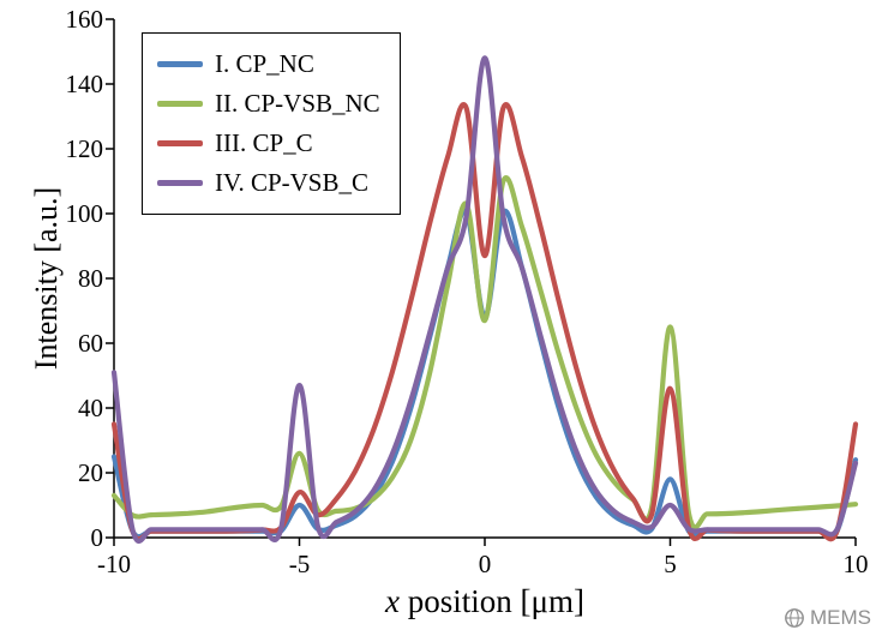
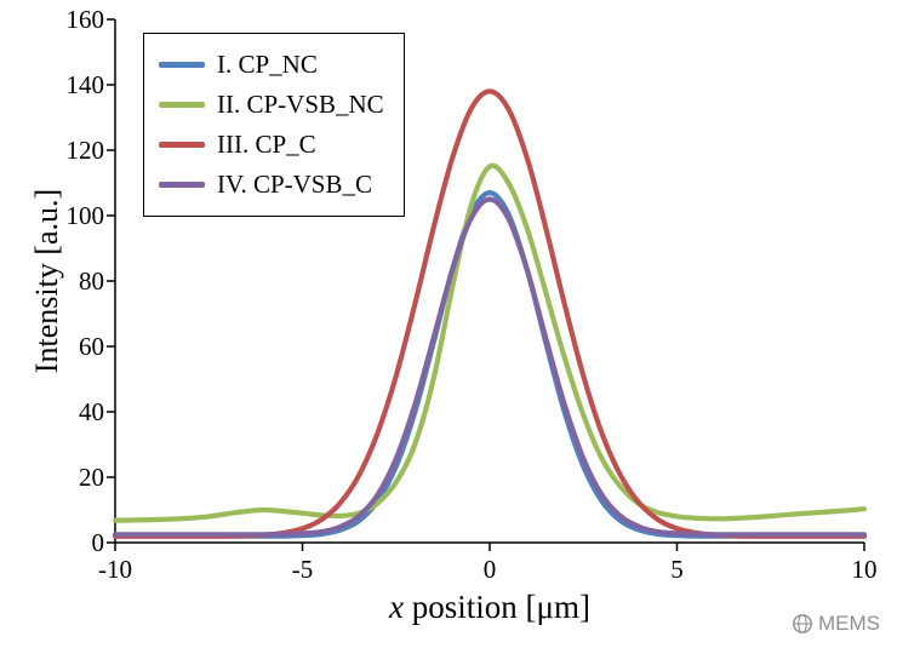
I. CP_NC/-10: 25 -> 2
II. CP-VSB_NC/-10: 13 -> 7
III. CP_C/-10: 35 -> 2
IV. CP-VSB_C/-10: 51 -> 2
I. CP_NC/-5: 10 -> 2
II. CP-VSB_NC/-5: 26 -> 9
III. CP_C/-5: 14 -> 4
IV. CP-VSB_C/-5: 47 -> 3
I. CP_NC/0: 68 -> 107
II. CP-VSB_NC/0: 67 -> 115
III. CP_C/0: 87 -> 138
IV. CP-VSB_C/0: 148 -> 105
I. CP_NC/5: 18 -> 2
II. CP-VSB_NC/5: 65 -> 8
III. CP_C/5: 46 -> 4
IV. CP-VSB_C/5: 10 -> 3
I. CP_NC/10: 24 -> 2
III. CP_C/10: 35 -> 2
IV. CP-VSB_C/10: 23 -> 2
